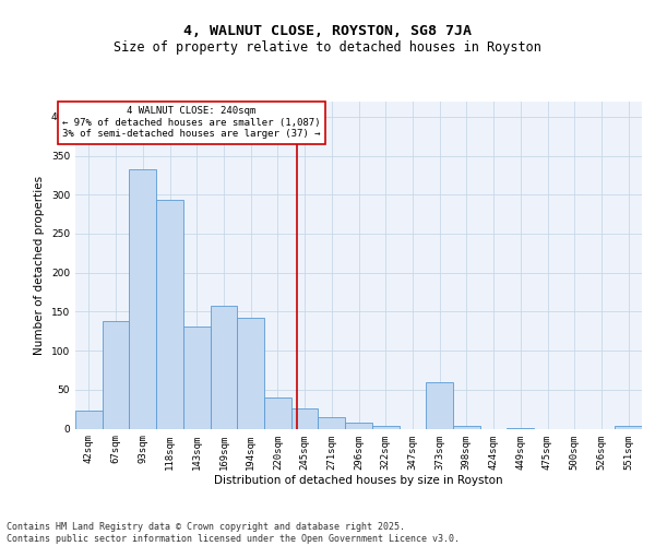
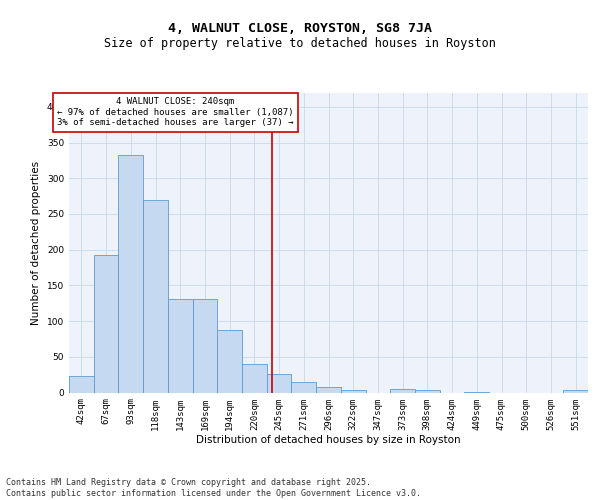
67sqm: 138 -> 193
118sqm: 294 -> 270
169sqm: 158 -> 131
194sqm: 142 -> 87
373sqm: 60 -> 5
